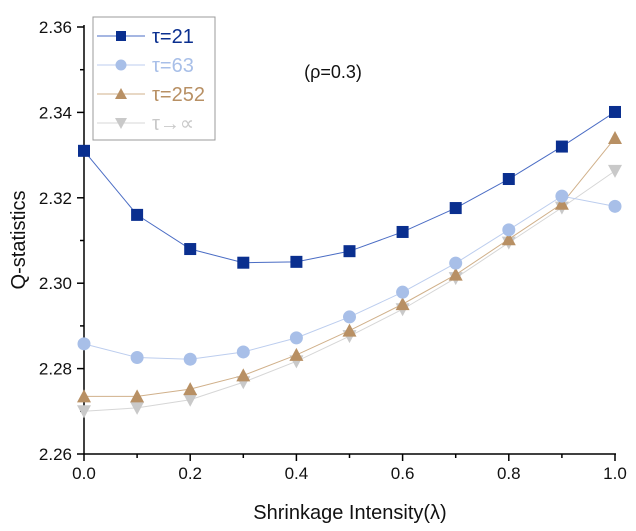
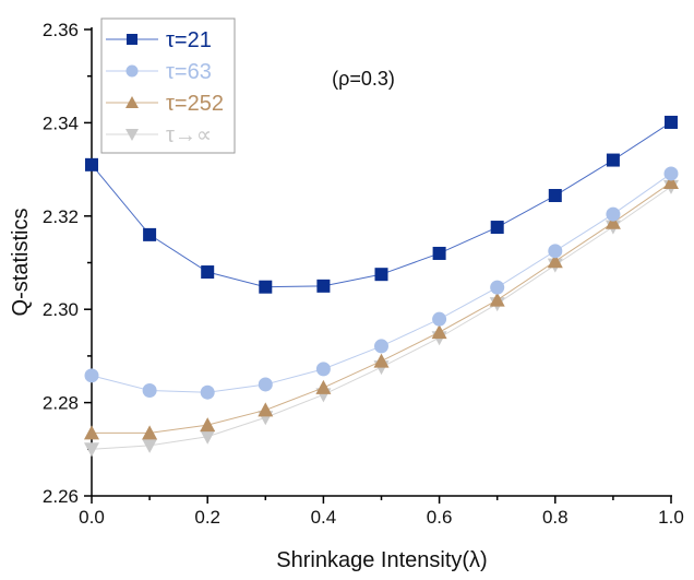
τ=63/1.0: 2.318 -> 2.329
τ=252/1.0: 2.334 -> 2.327
